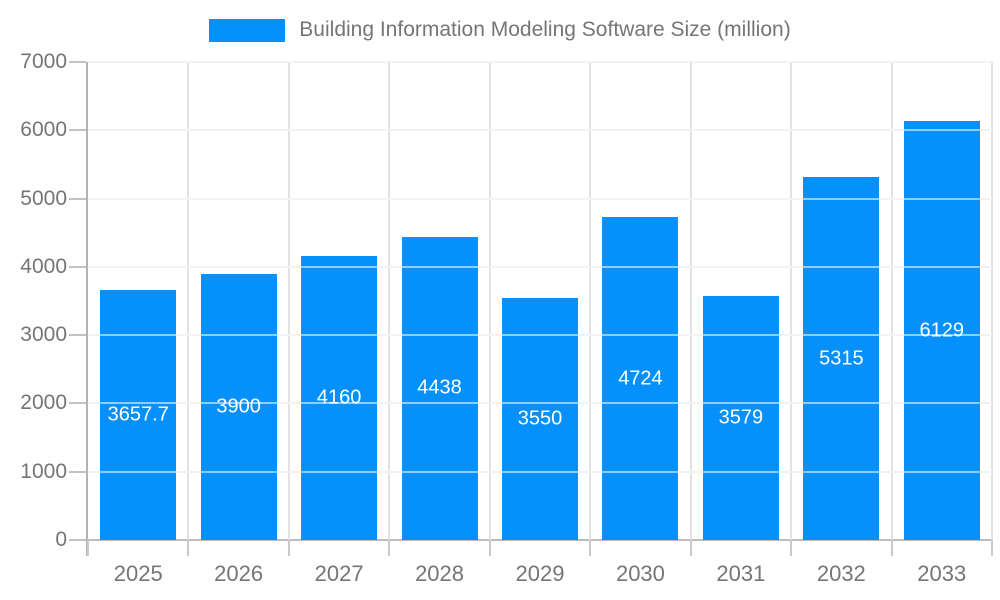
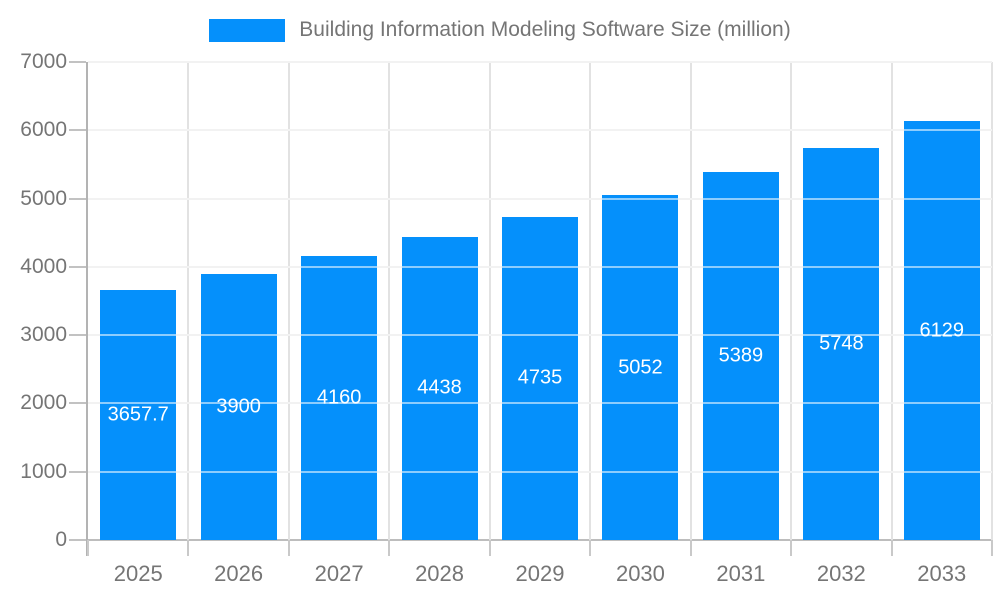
2029: 3550 -> 4735
2030: 4724 -> 5052
2031: 3579 -> 5389
2032: 5315 -> 5748
